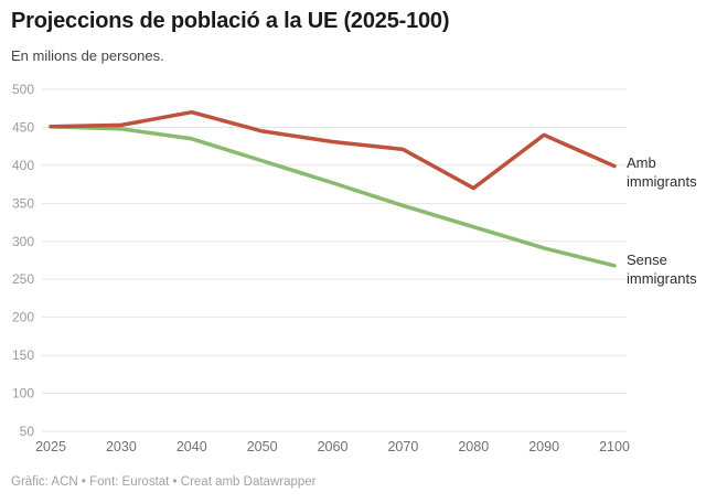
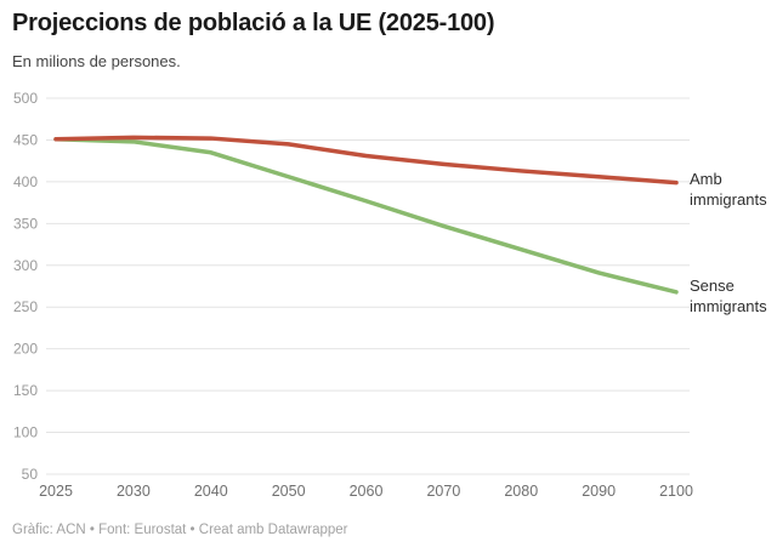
Amb immigrants/2040: 470 -> 450
Amb immigrants/2080: 370 -> 410
Amb immigrants/2090: 440 -> 410
